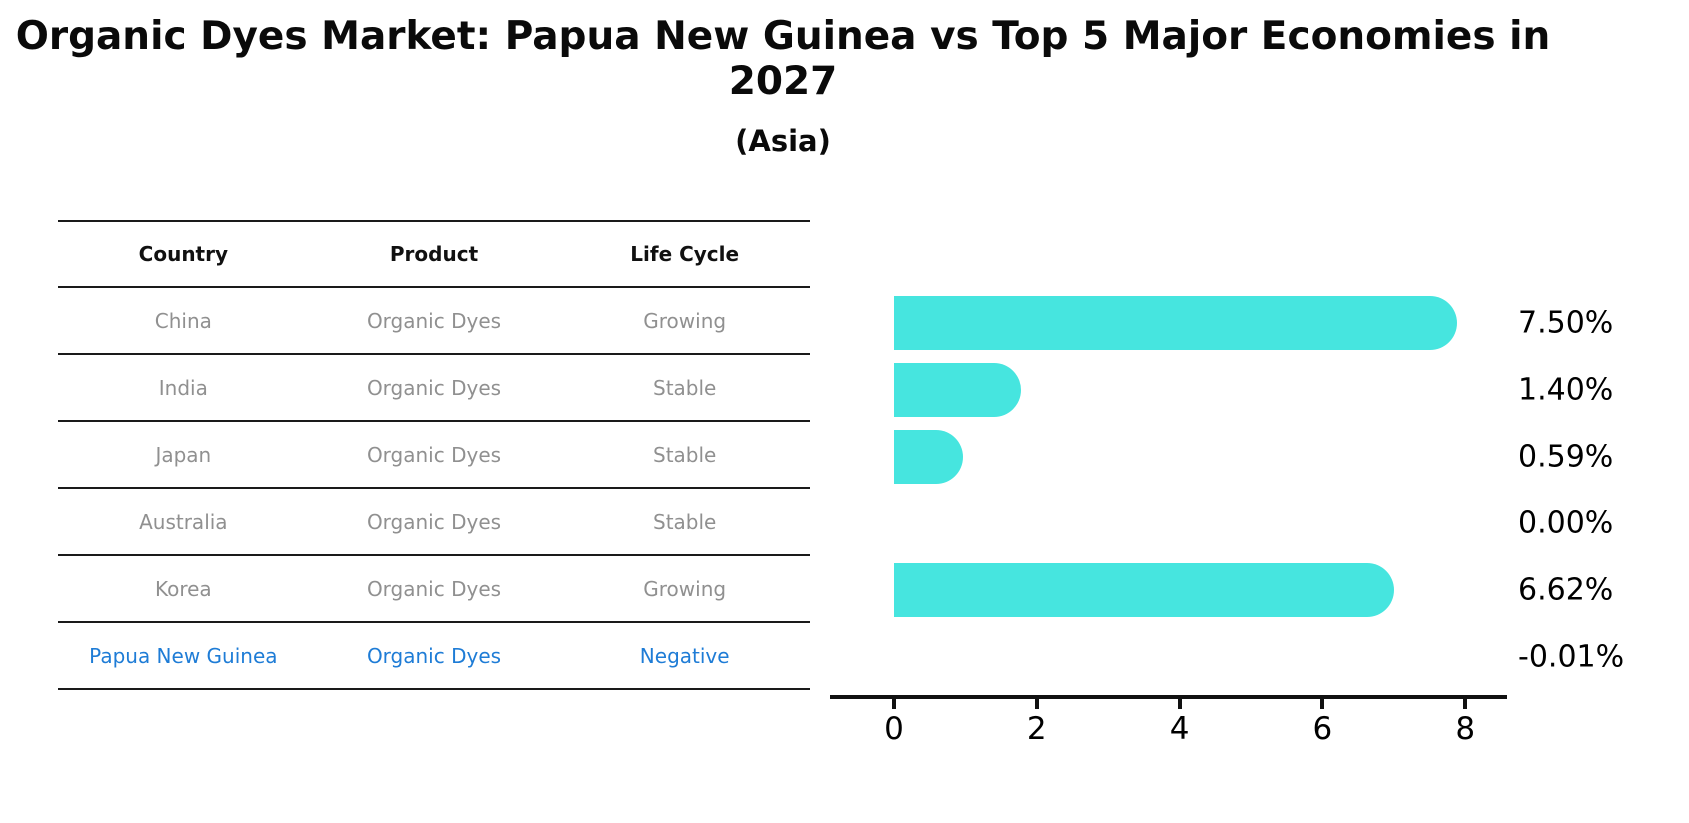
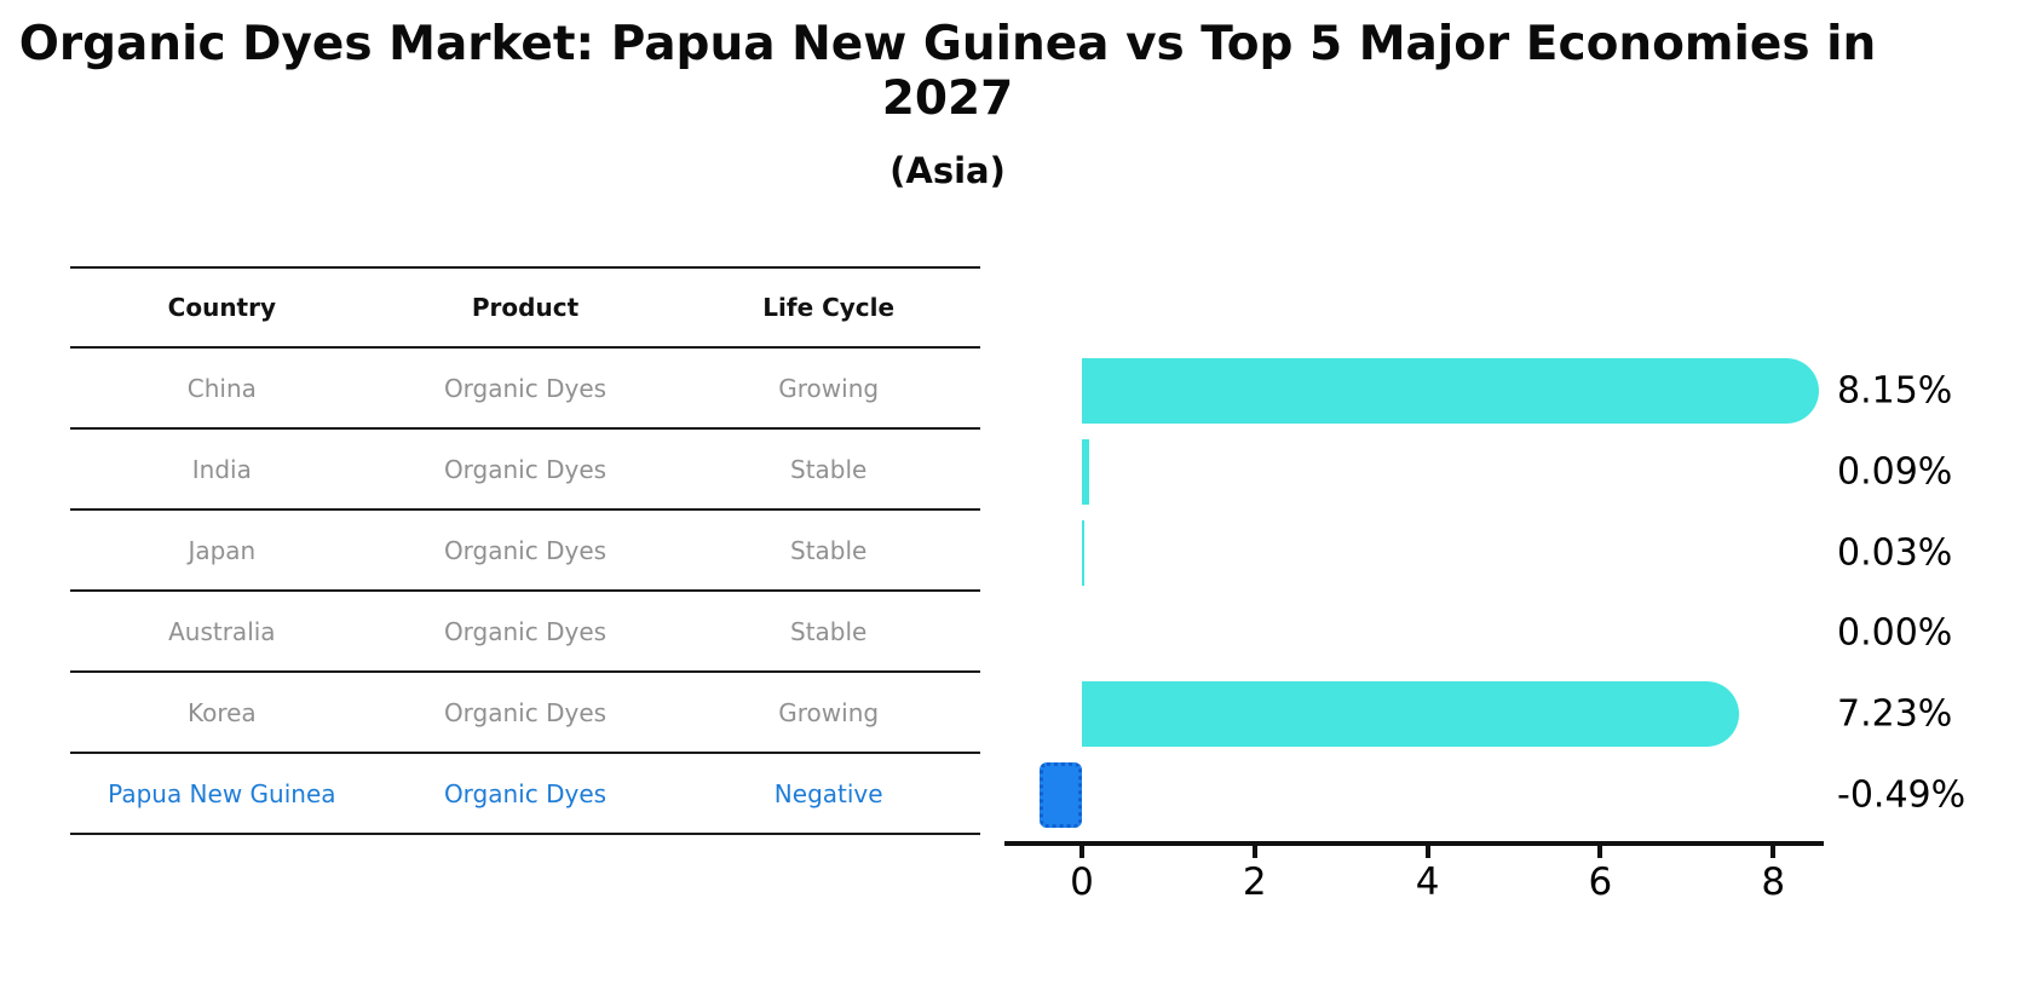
China: 7.50% -> 8.15%
India: 1.40% -> 0.09%
Japan: 0.59% -> 0.03%
Korea: 6.62% -> 7.23%
Papua New Guinea: -0.01% -> -0.49%
